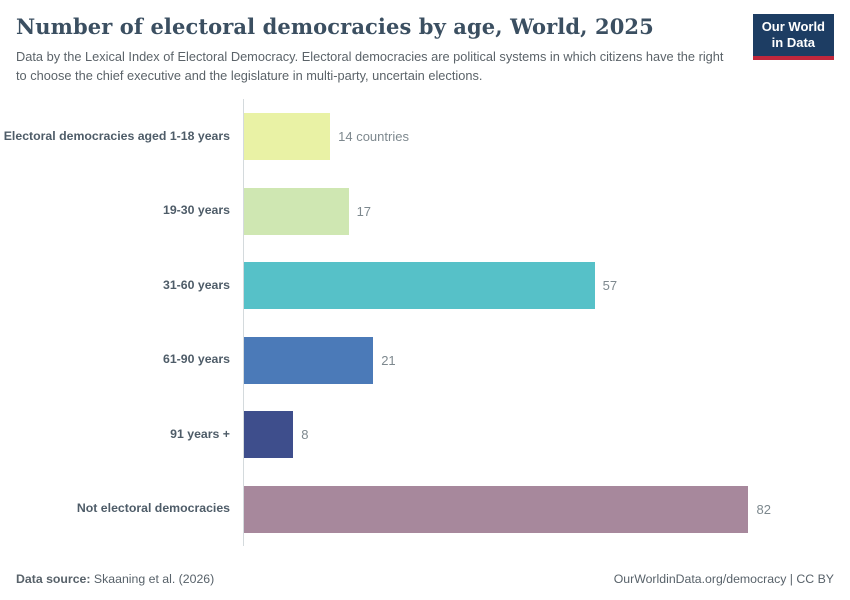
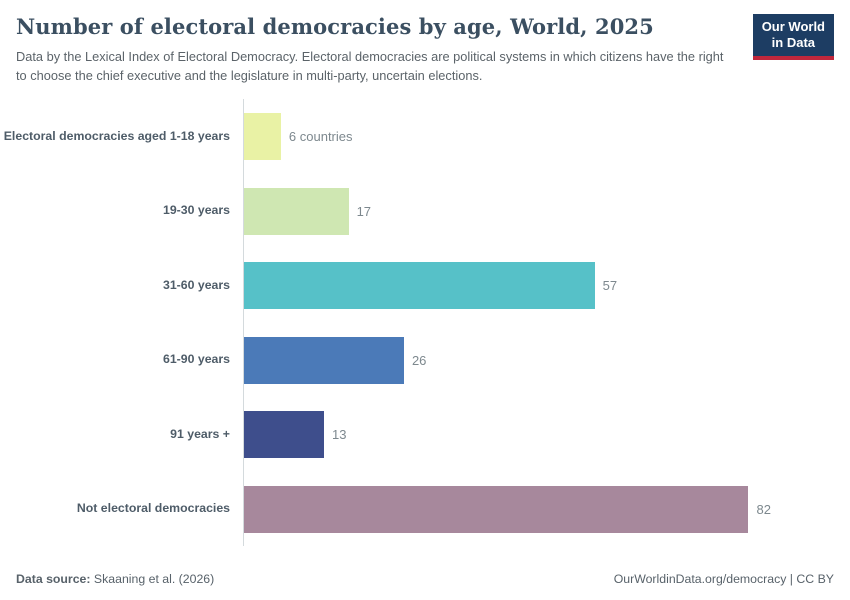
Electoral democracies aged 1-18 years: 14 -> 6
61-90 years: 21 -> 26
91 years +: 8 -> 13
